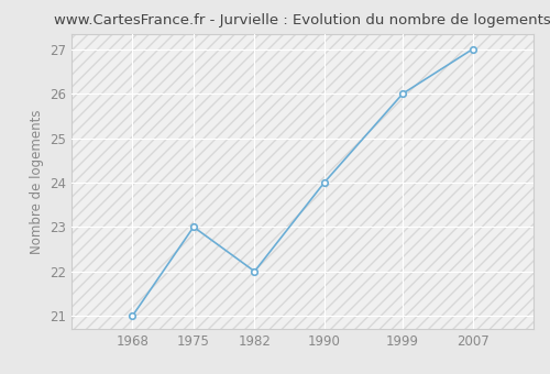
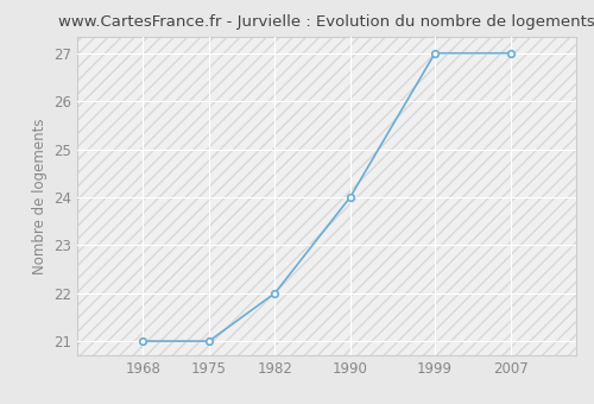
1975: 23 -> 21
1999: 26 -> 27
